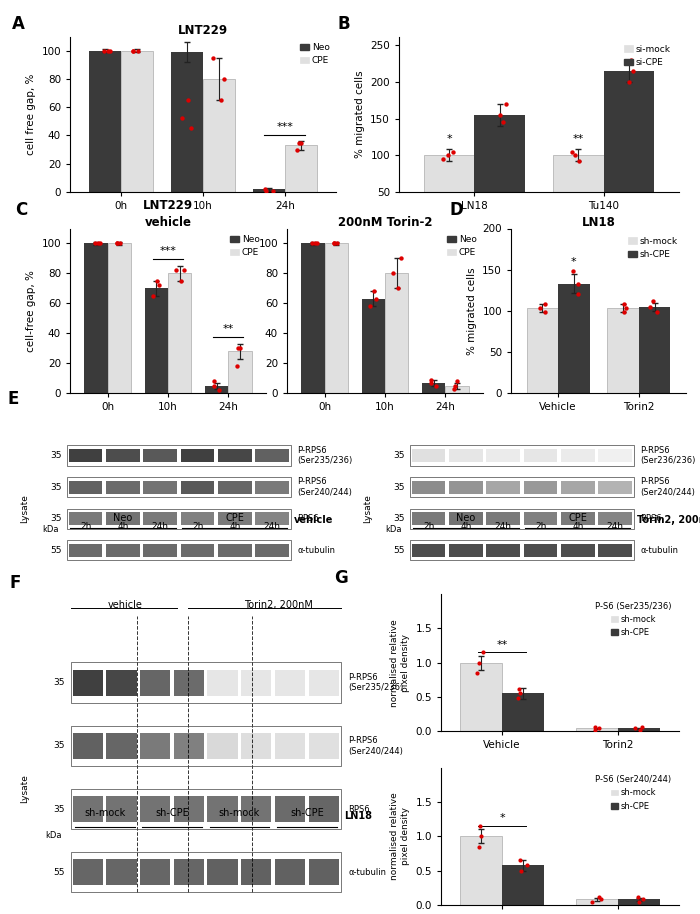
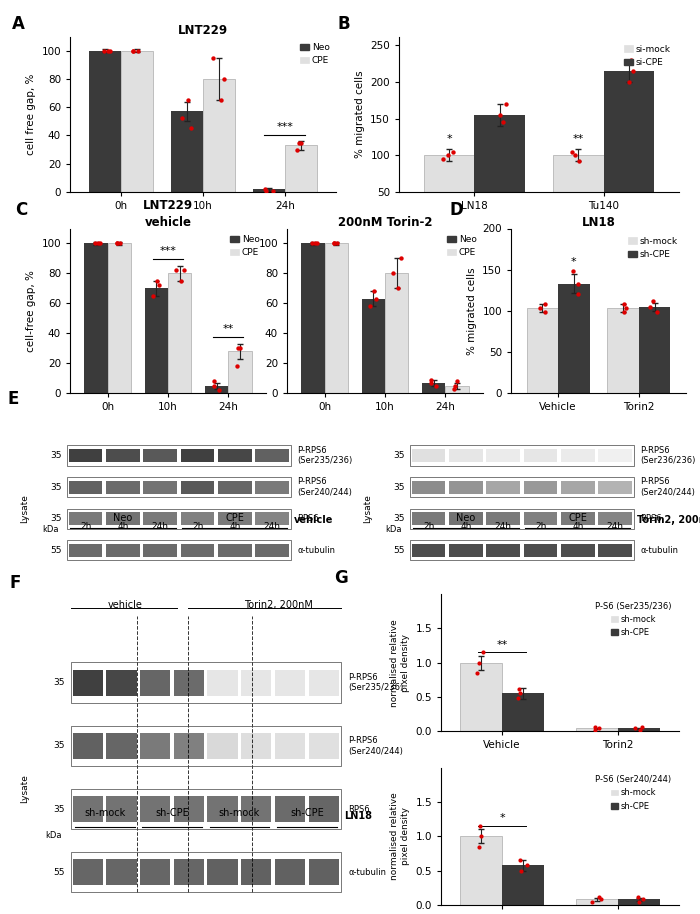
LNT229/Neo/10h: 99 -> 57
